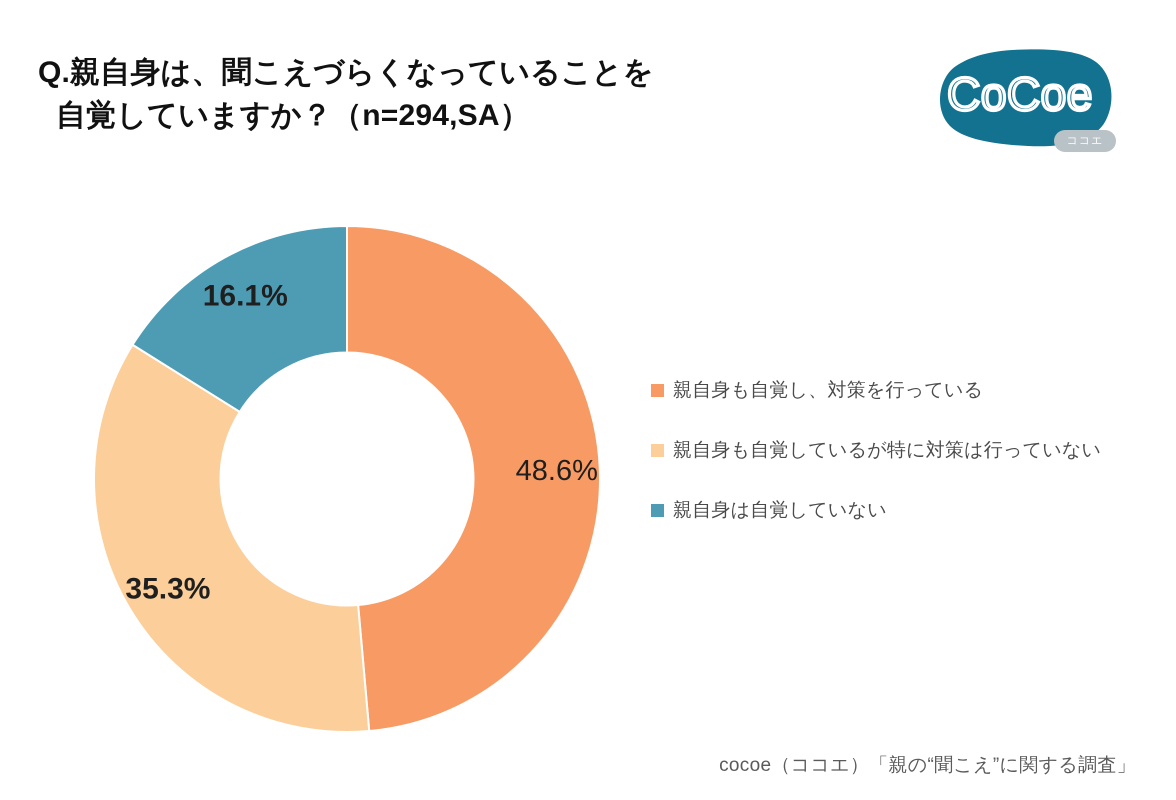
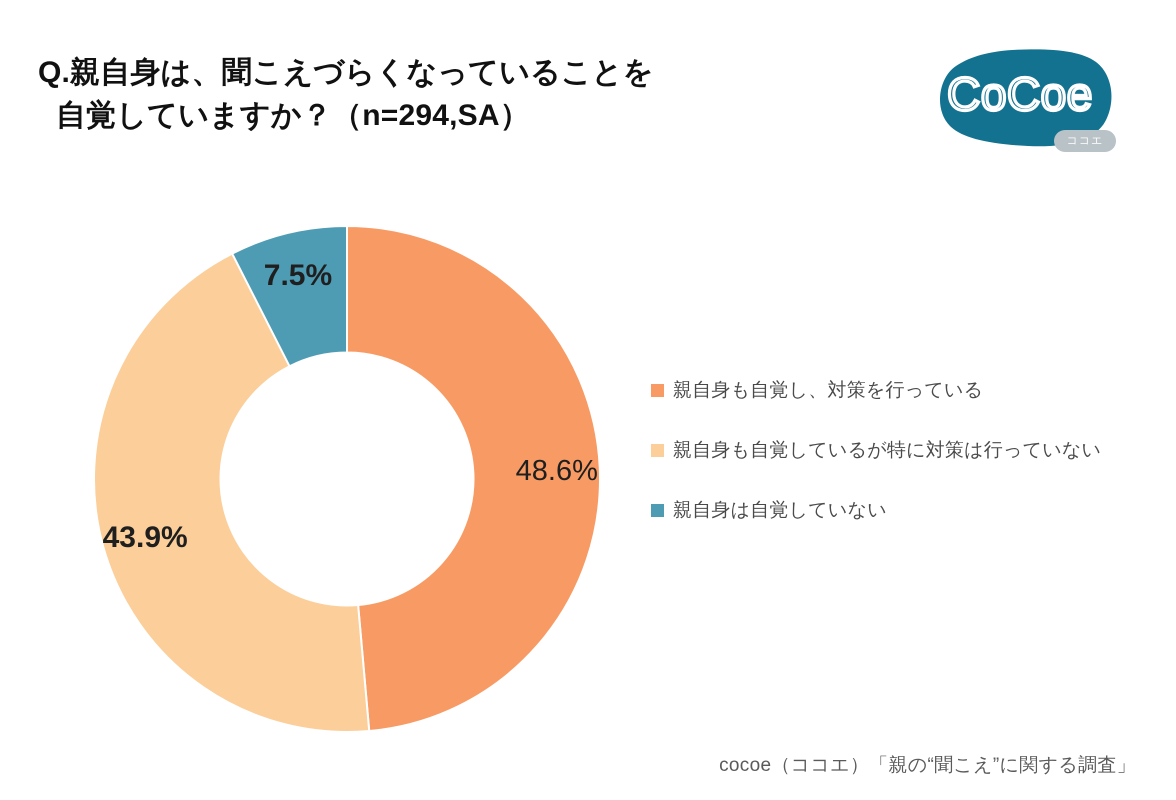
親自身も自覚しているが特に対策は行っていない: 35.3% -> 43.9%
親自身は自覚していない: 16.1% -> 7.5%
